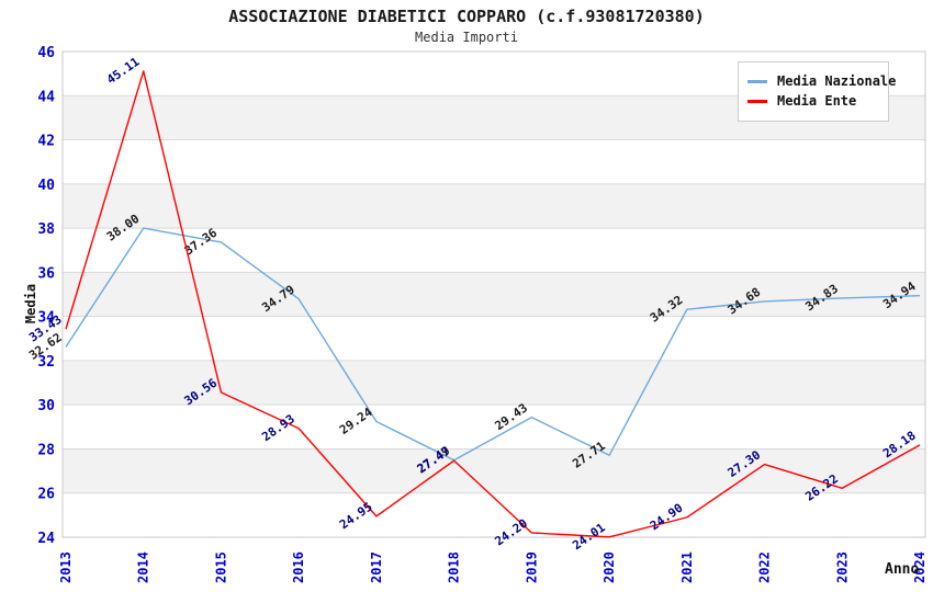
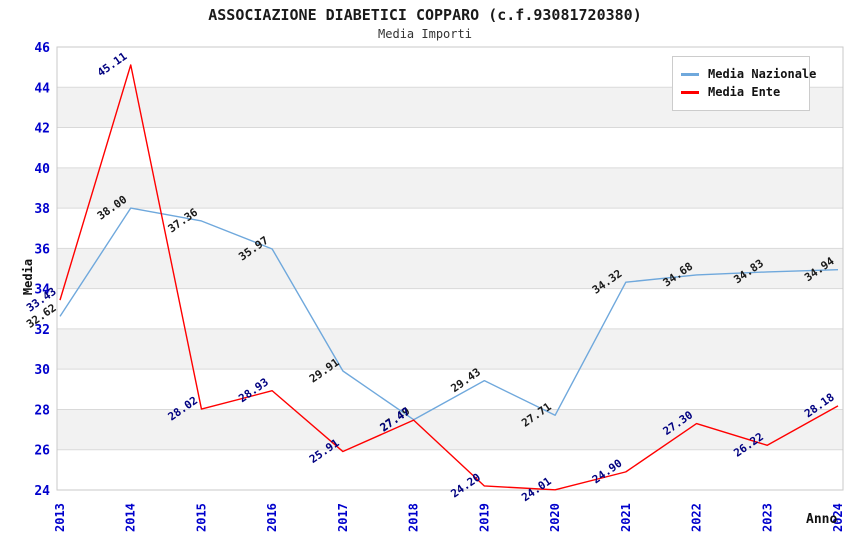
Media Ente/2015: 30.56 -> 28.02
Media Nazionale/2016: 34.79 -> 35.97
Media Nazionale/2017: 29.24 -> 29.91
Media Ente/2017: 24.95 -> 25.91
